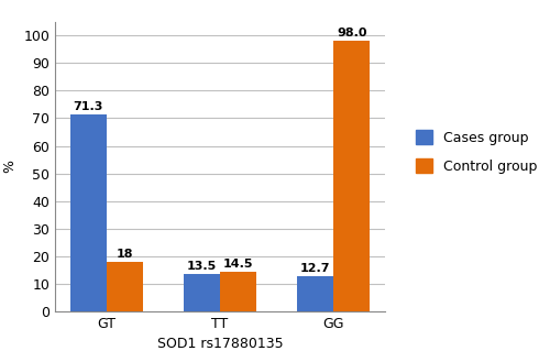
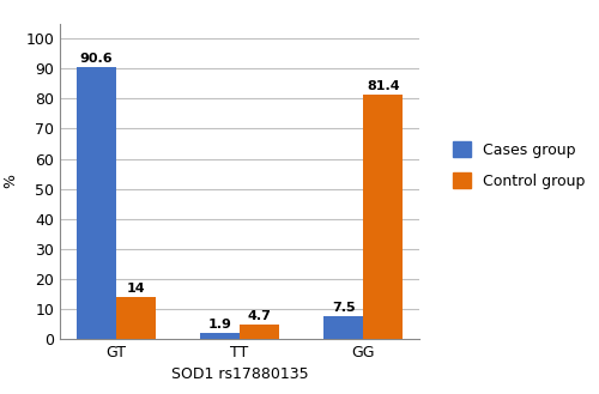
Cases group/GT: 71.3 -> 90.6
Control group/GT: 18 -> 14
Cases group/TT: 13.5 -> 1.9
Control group/TT: 14.5 -> 4.7
Cases group/GG: 12.7 -> 7.5
Control group/GG: 98.0 -> 81.4
